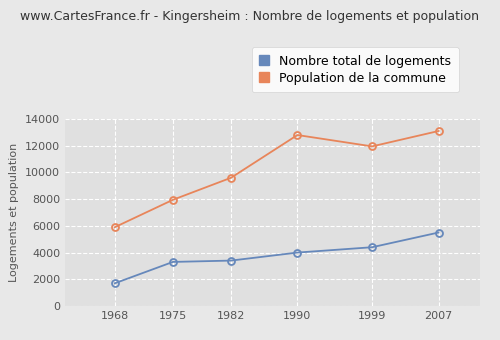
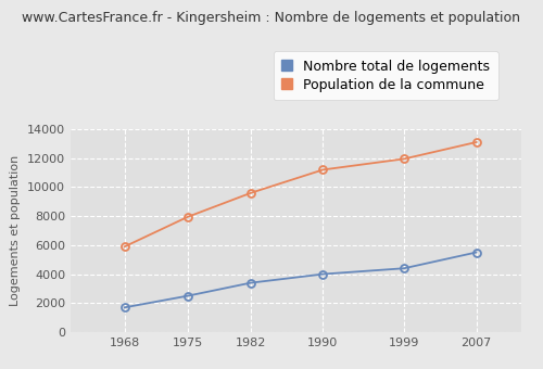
Nombre total de logements/1975: 3300 -> 2500
Population de la commune/1990: 12800 -> 11200
